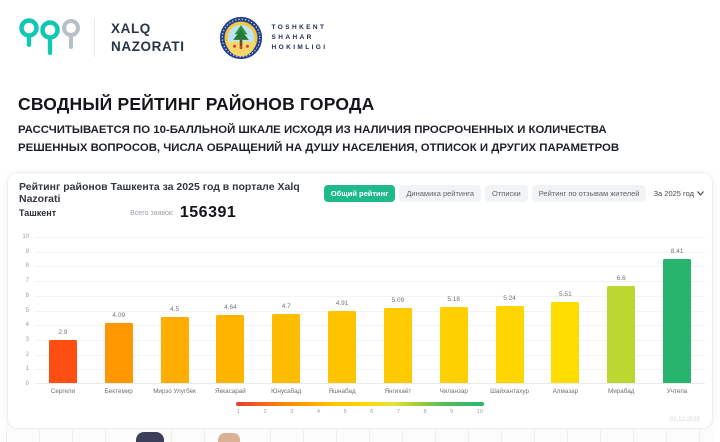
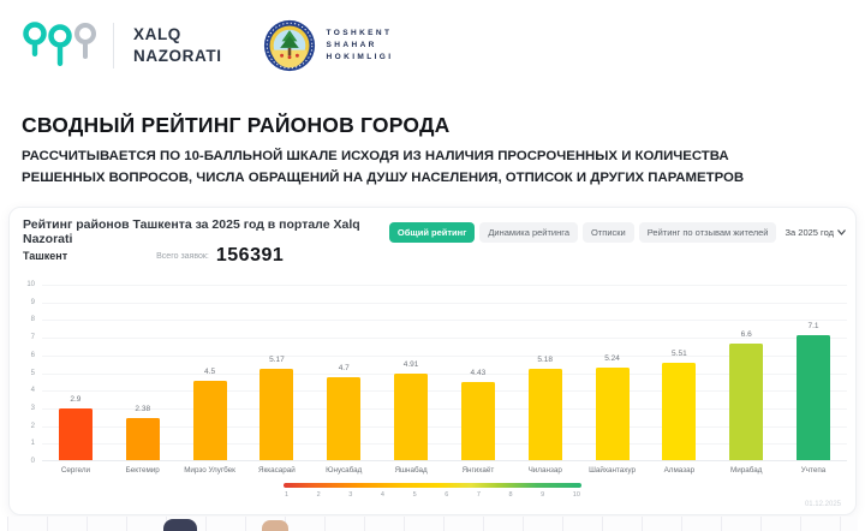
Бектемир: 4.09 -> 2.38
Яккасарай: 4.64 -> 5.17
Янгихаёт: 5.09 -> 4.43
Учтепа: 8.41 -> 7.1
